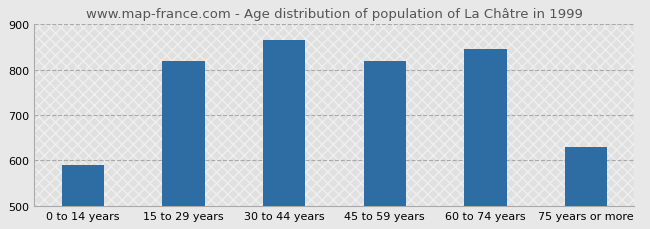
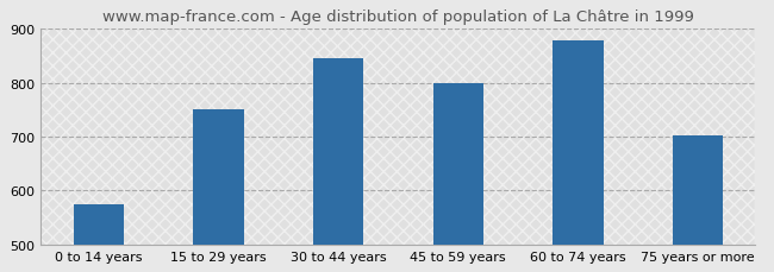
0 to 14 years: 590 -> 575
15 to 29 years: 820 -> 750
30 to 44 years: 865 -> 845
45 to 59 years: 820 -> 800
60 to 74 years: 845 -> 878
75 years or more: 630 -> 703
